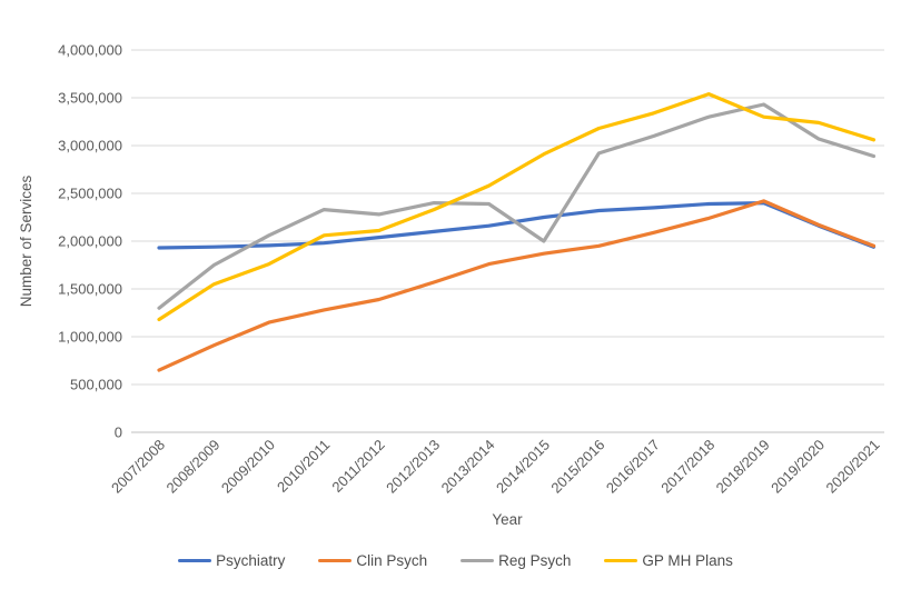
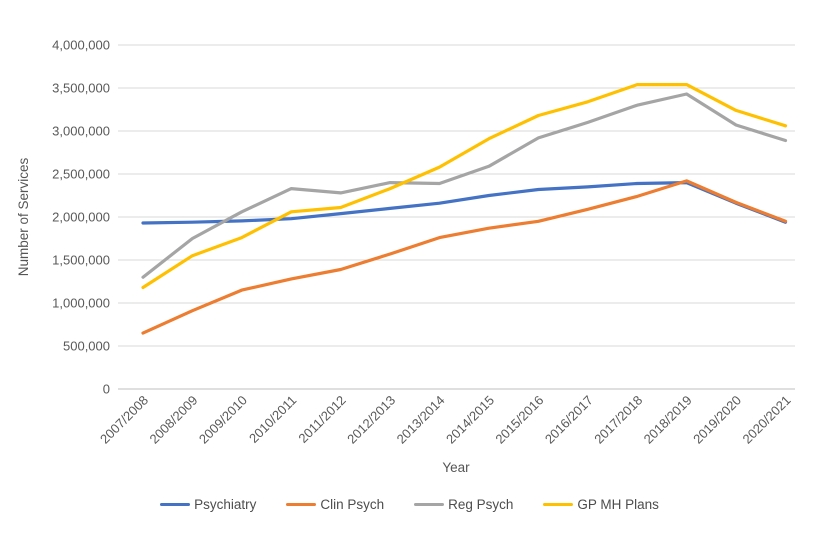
Reg Psych/2014/2015: 2000000 -> 2600000
GP MH Plans/2018/2019: 3300000 -> 3500000
